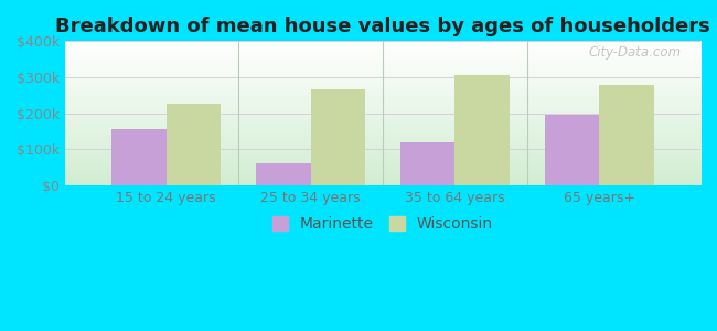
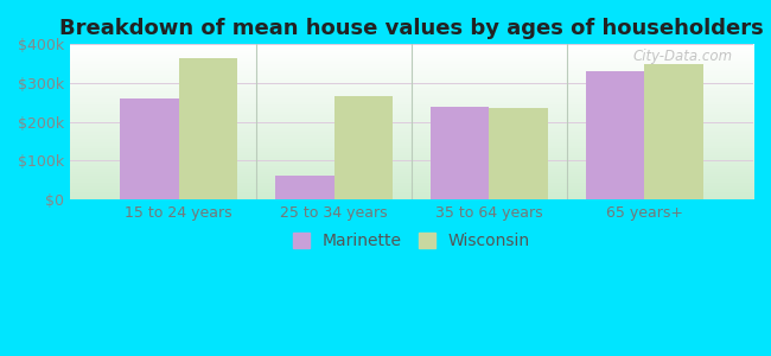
Marinette/15 to 24 years: $155k -> $260k
Wisconsin/15 to 24 years: $225k -> $365k
Marinette/35 to 64 years: $120k -> $240k
Wisconsin/35 to 64 years: $305k -> $235k
Marinette/65 years+: $195k -> $330k
Wisconsin/65 years+: $278k -> $350k
